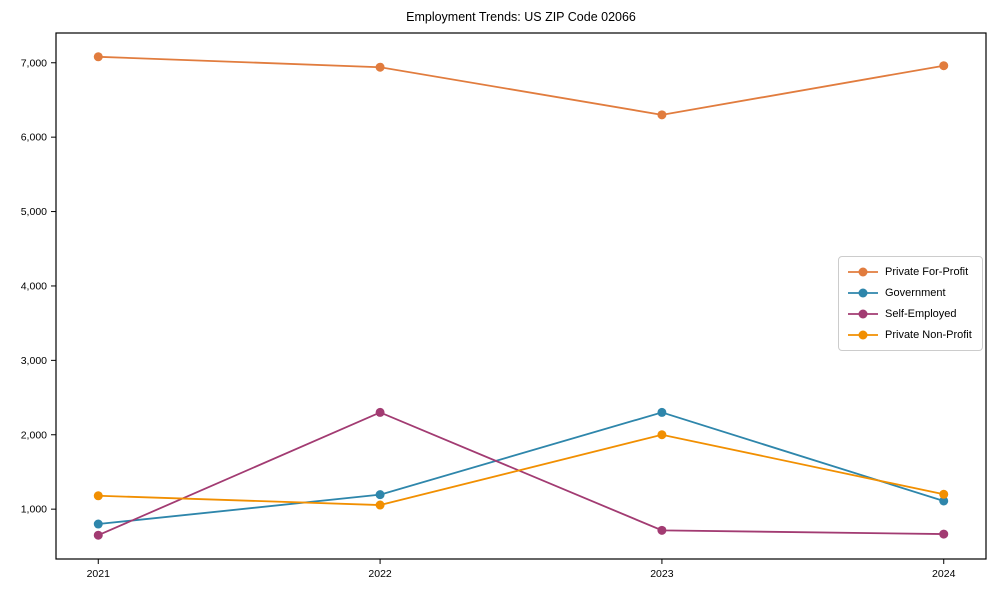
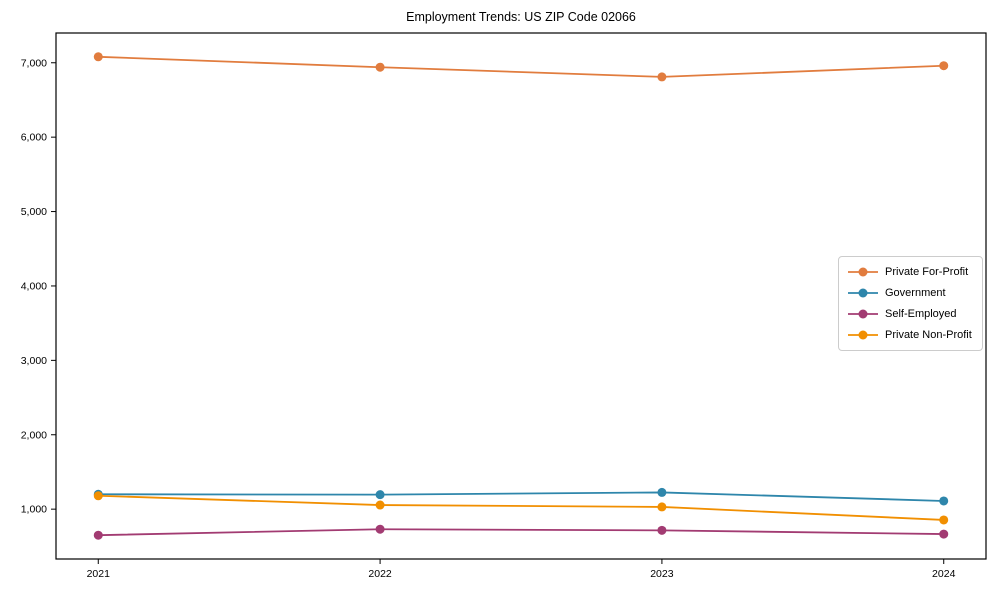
Government/2021: 800 -> 1200
Self-Employed/2022: 2300 -> 700
Private For-Profit/2023: 6300 -> 6800
Government/2023: 2300 -> 1200
Private Non-Profit/2023: 2000 -> 1000
Private Non-Profit/2024: 1200 -> 900
